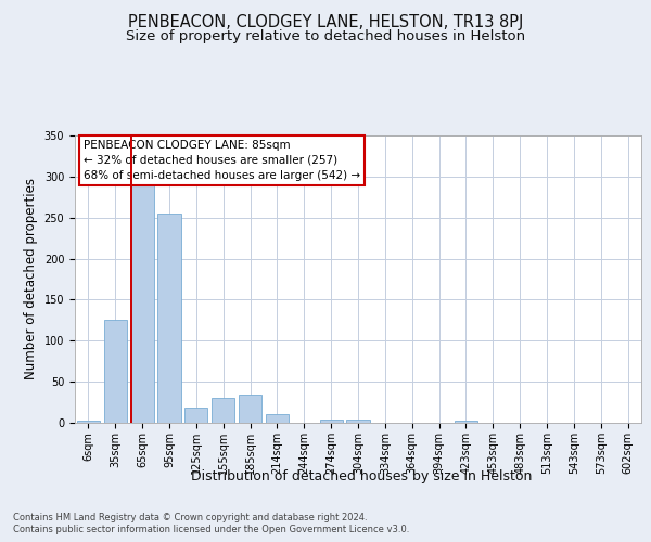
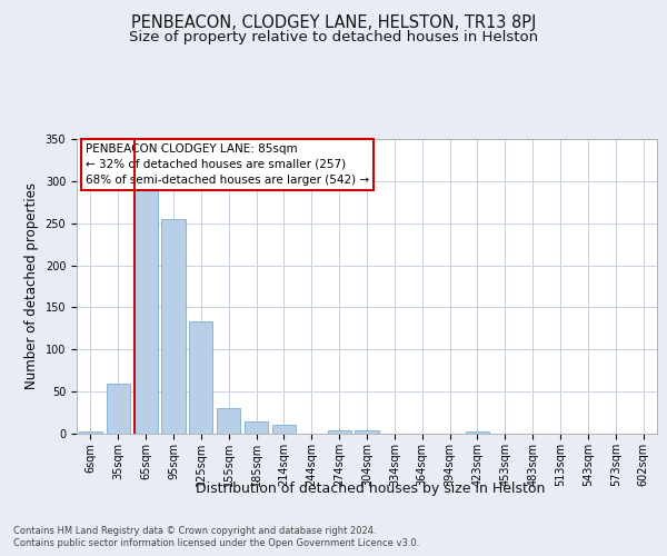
35sqm: 126 -> 60
125sqm: 18 -> 133
185sqm: 34 -> 15
